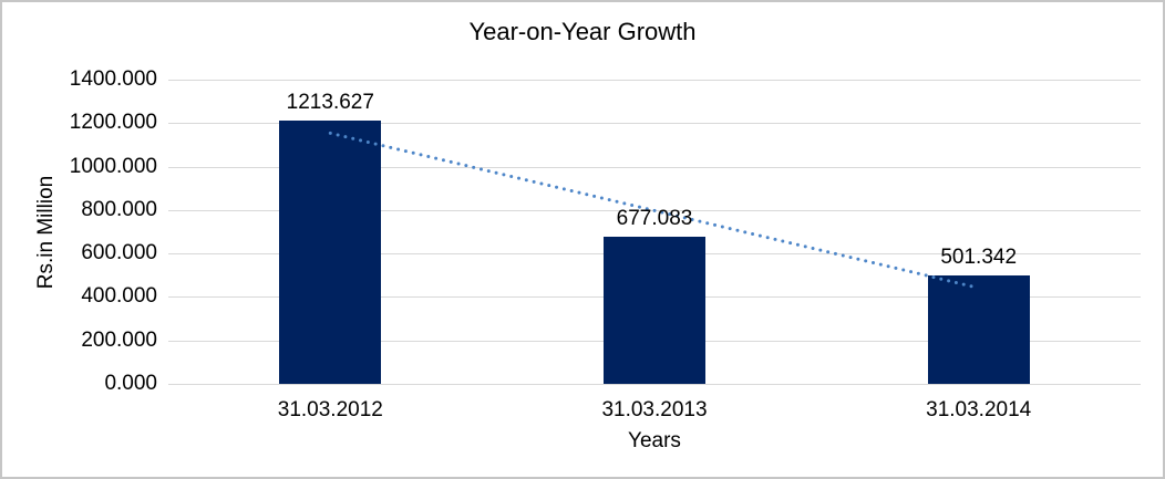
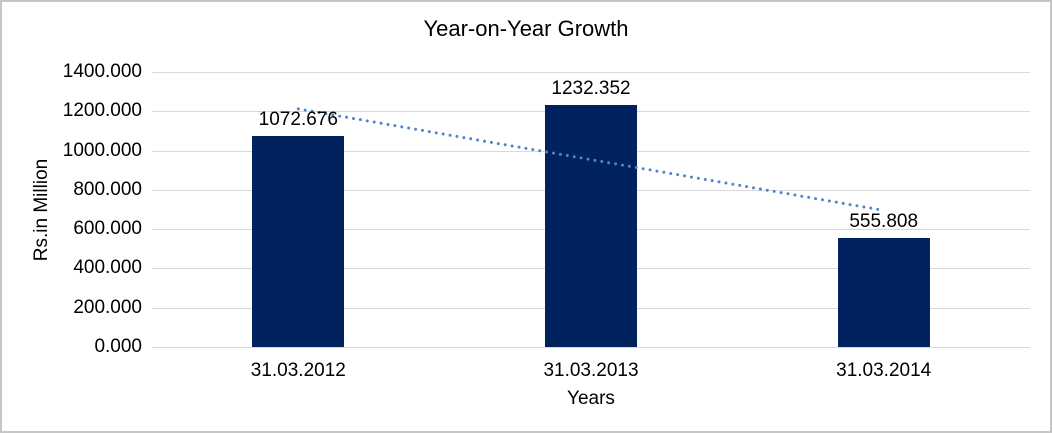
31.03.2012: 1213.627 -> 1072.676
31.03.2013: 677.083 -> 1232.352
31.03.2014: 501.342 -> 555.808
